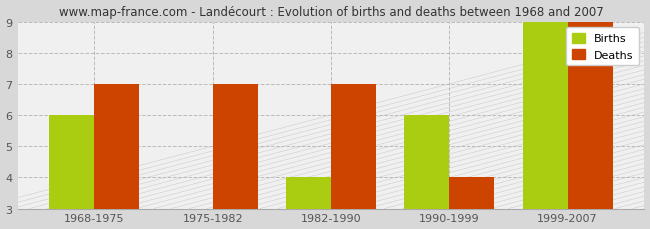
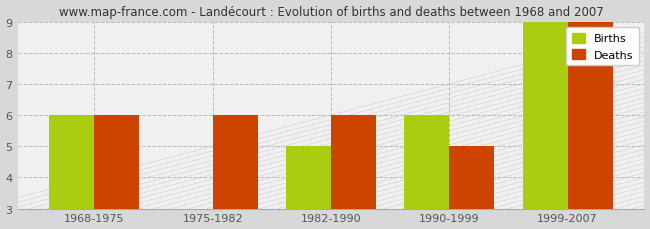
Deaths/1968-1975: 7 -> 6
Deaths/1975-1982: 7 -> 6
Births/1982-1990: 4 -> 5
Deaths/1982-1990: 7 -> 6
Deaths/1990-1999: 4 -> 5
